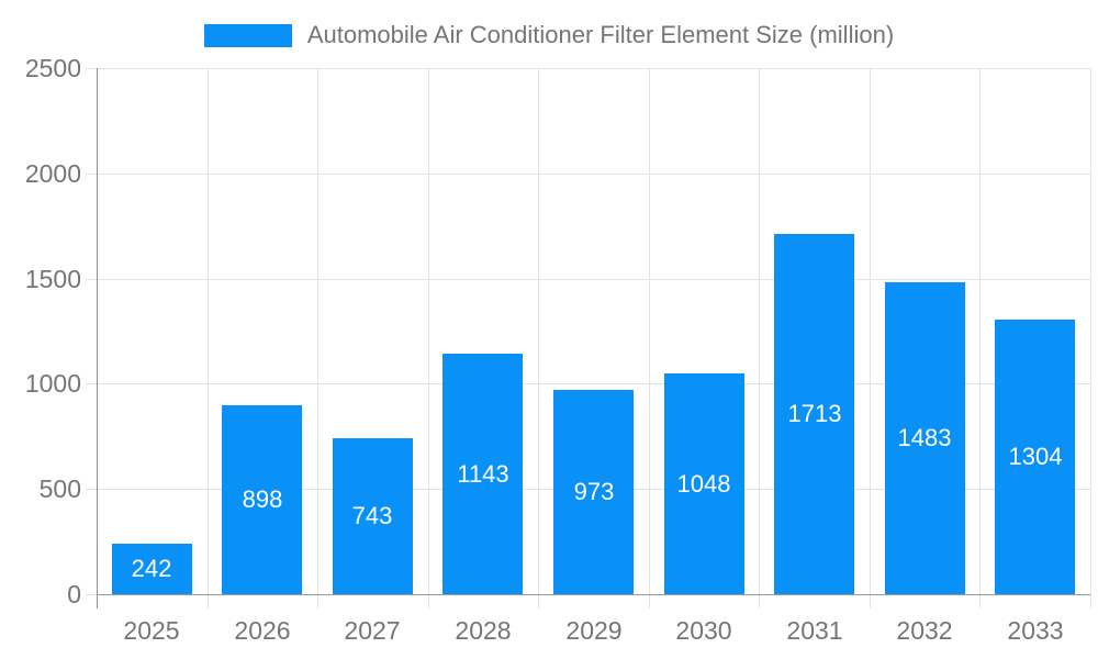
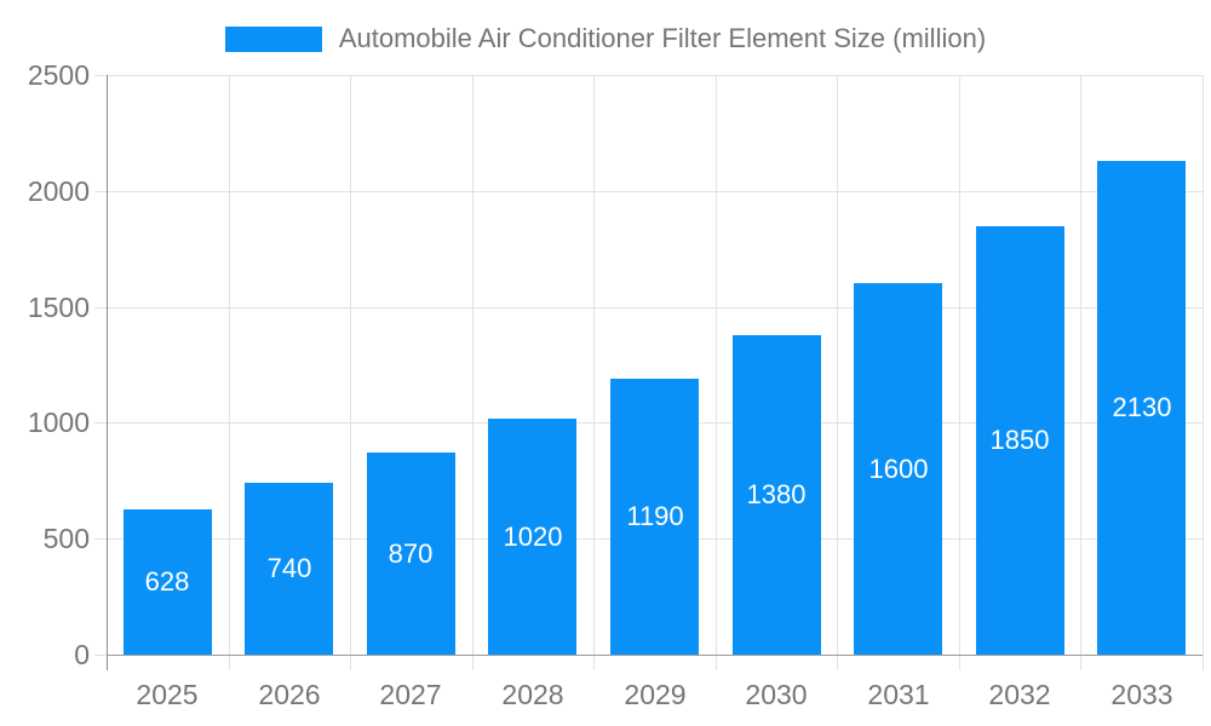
2025: 242 -> 628
2026: 898 -> 740
2027: 743 -> 870
2028: 1143 -> 1020
2029: 973 -> 1190
2030: 1048 -> 1380
2031: 1713 -> 1600
2032: 1483 -> 1850
2033: 1304 -> 2130
